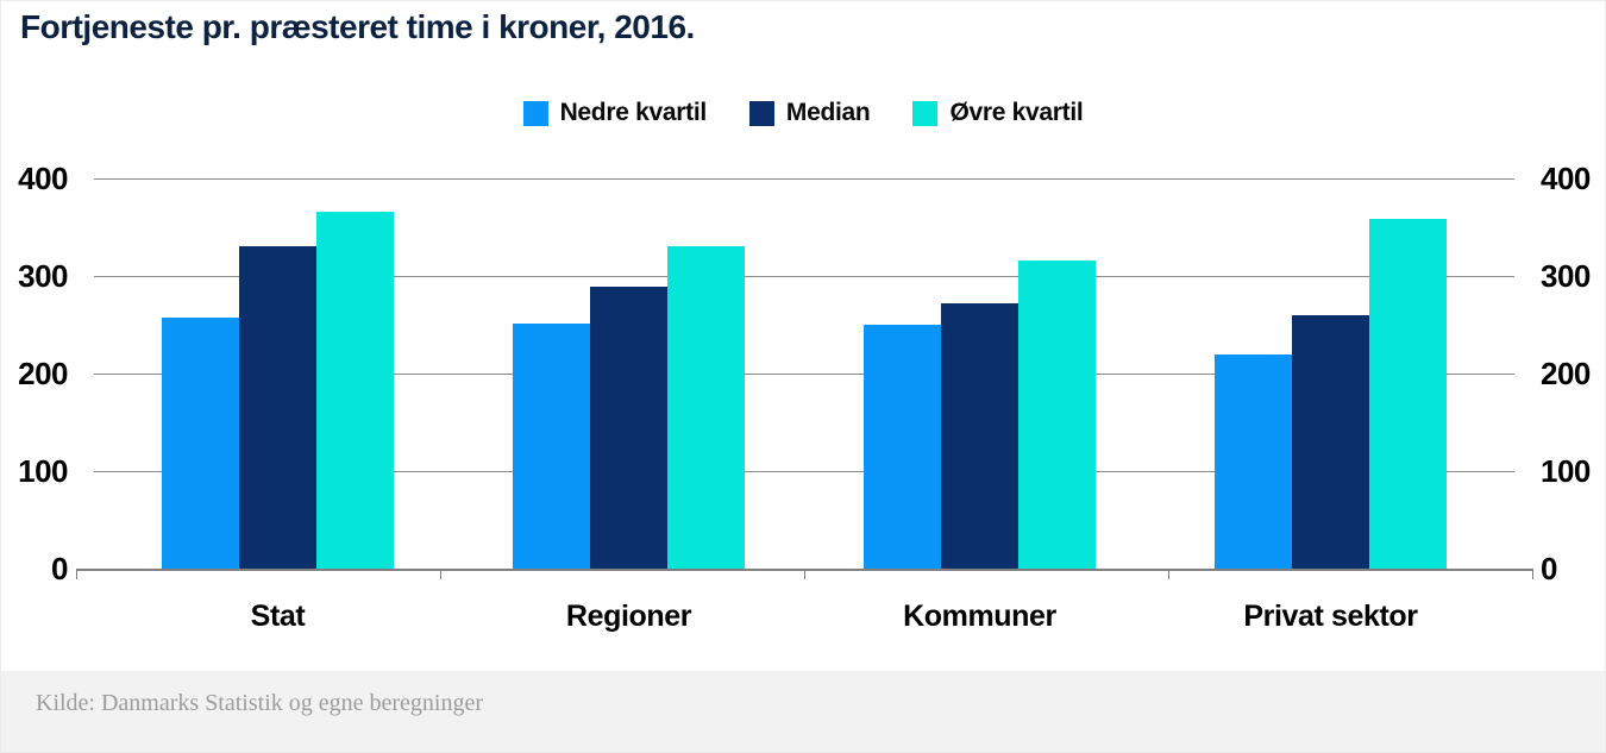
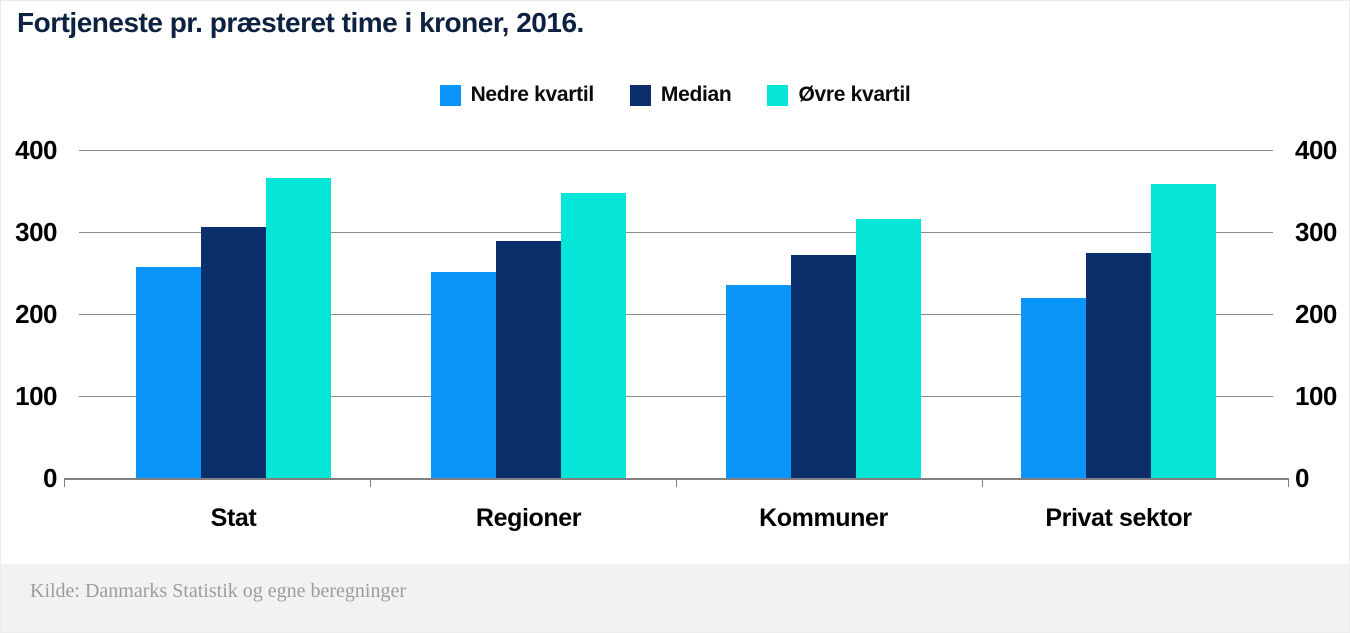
Median/Stat: 330 -> 310
Øvre kvartil/Regioner: 330 -> 350
Nedre kvartil/Kommuner: 250 -> 240
Median/Privat sektor: 260 -> 270
